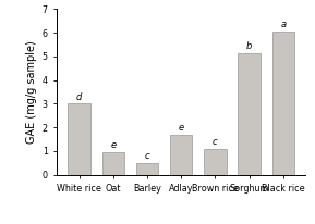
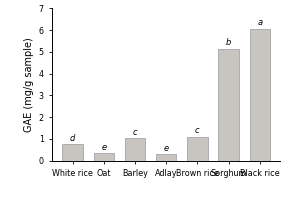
White rice: 3.00 -> 0.75
Oat: 0.95 -> 0.35
Barley: 0.50 -> 1.02
Adlay: 1.70 -> 0.30
